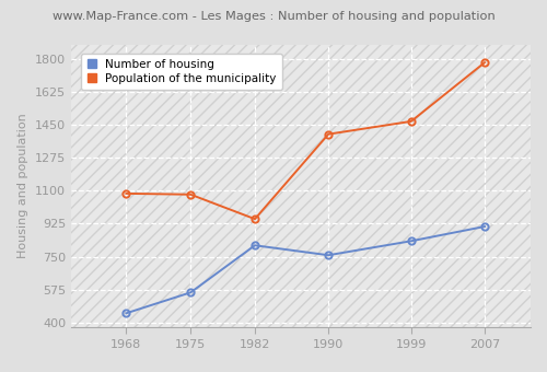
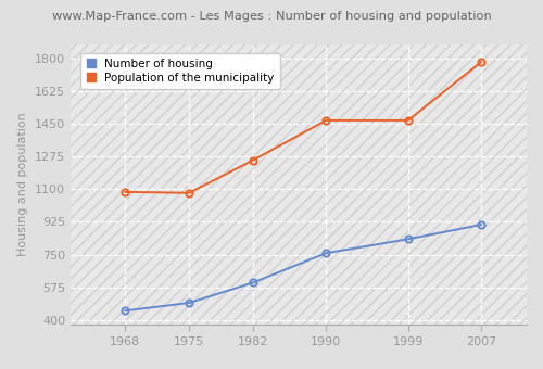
Number of housing/1975: 560 -> 490
Number of housing/1982: 810 -> 600
Population of the municipality/1982: 950 -> 1260
Population of the municipality/1990: 1400 -> 1470
